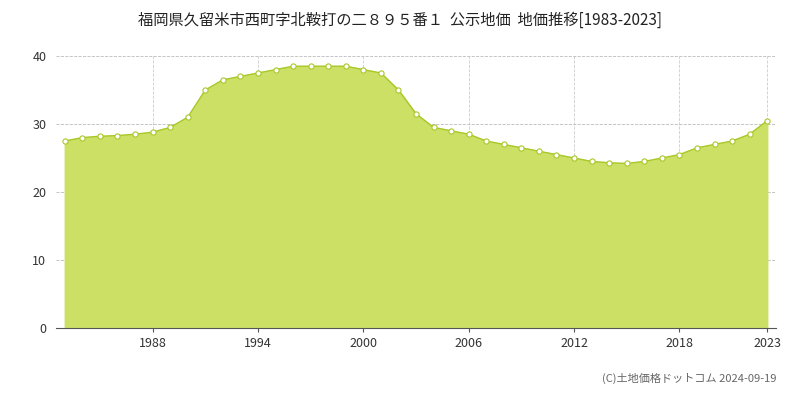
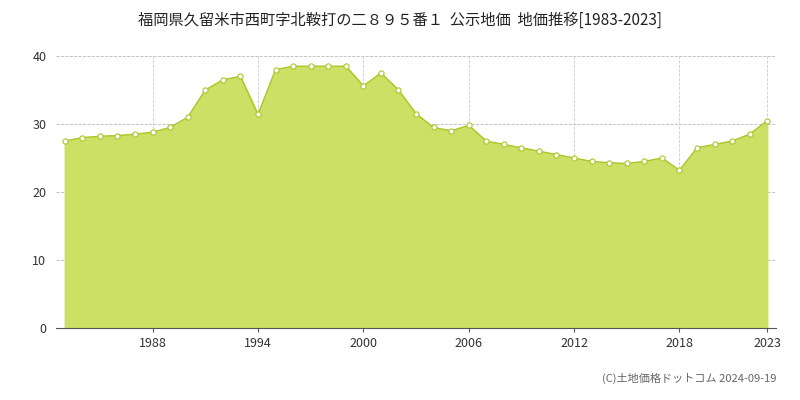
1994: 37.5 -> 31.4
2000: 38.0 -> 35.6
2006: 28.5 -> 29.8
2018: 25.5 -> 23.2
